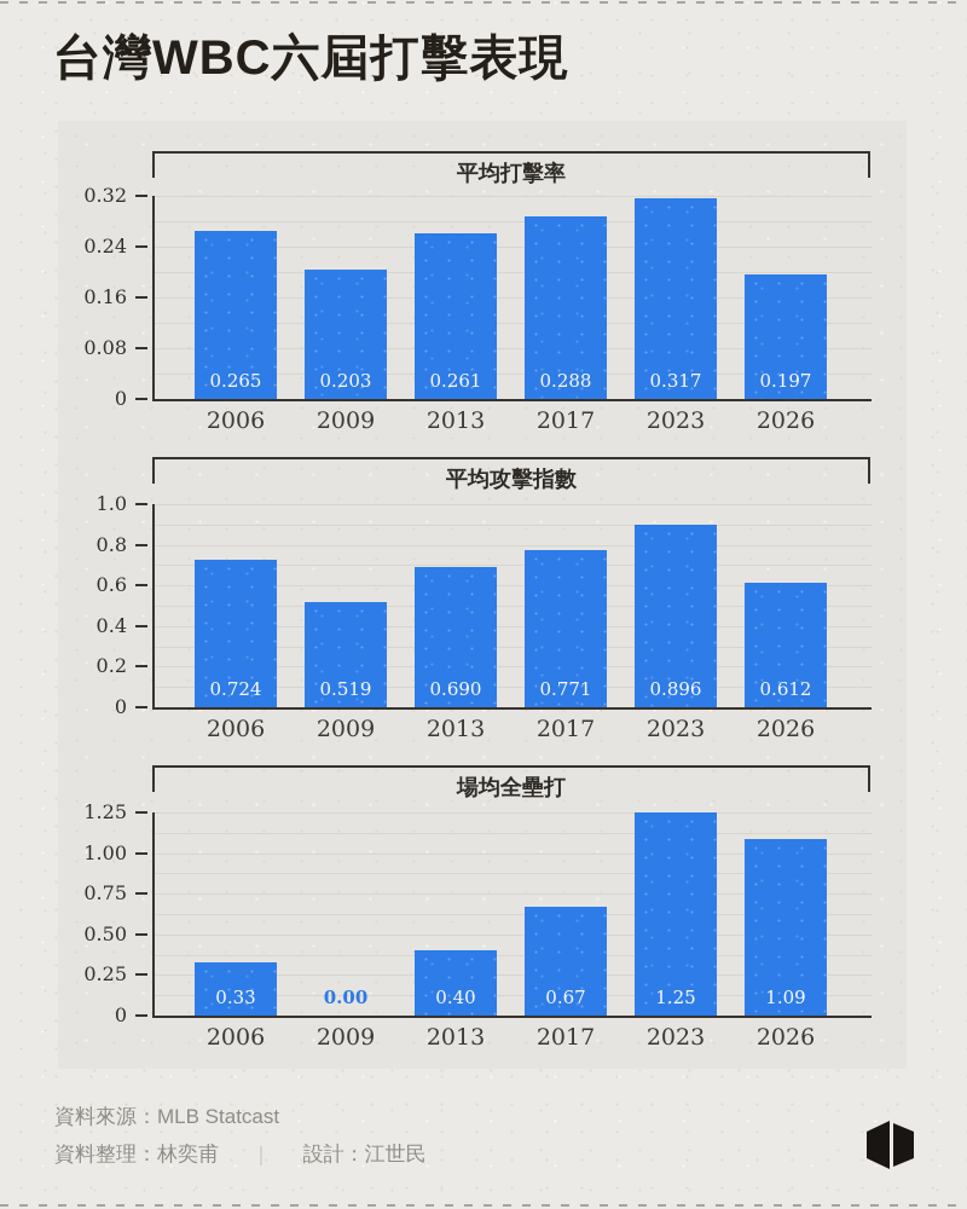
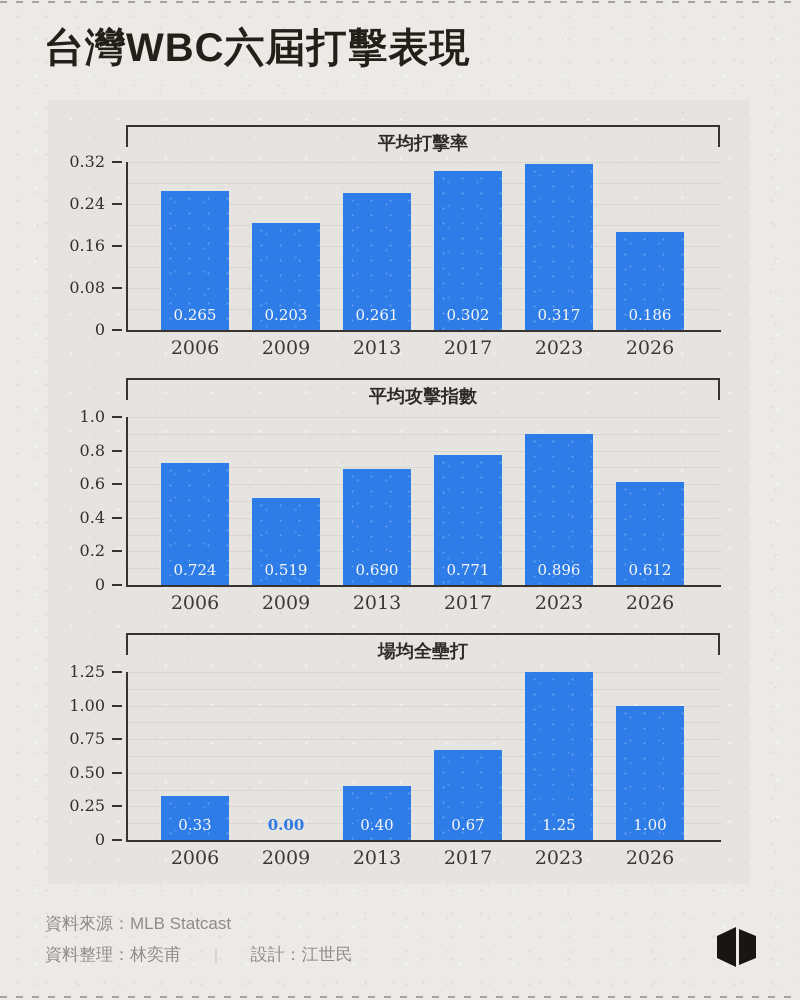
平均打擊率/2017: 0.288 -> 0.302
平均打擊率/2026: 0.197 -> 0.186
場均全壘打/2026: 1.09 -> 1.00
